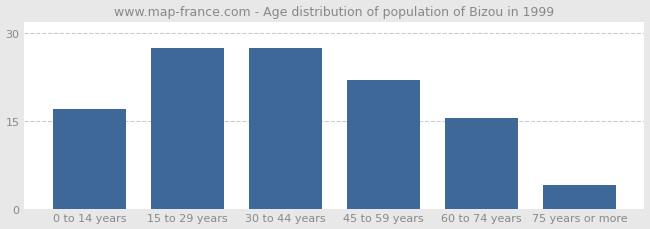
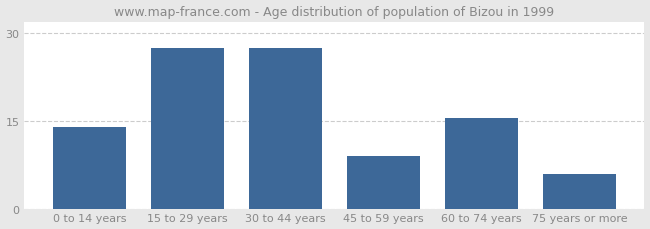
0 to 14 years: 17.0 -> 14.0
45 to 59 years: 22.0 -> 9.0
75 years or more: 4.0 -> 6.0
